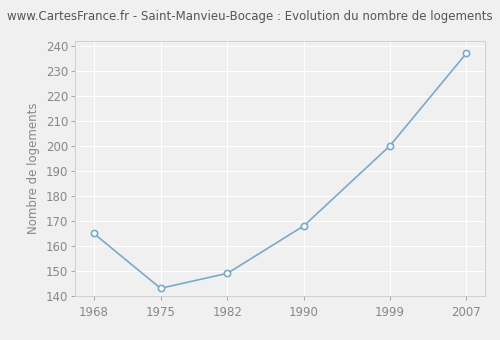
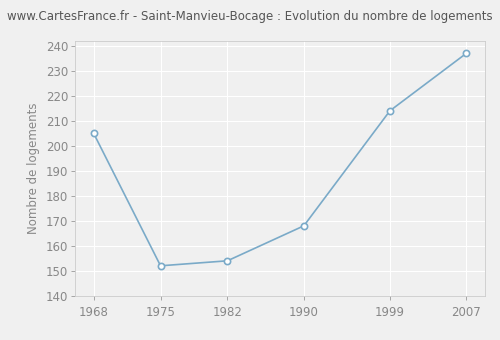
1968: 165 -> 205
1975: 143 -> 152
1982: 149 -> 154
1999: 200 -> 214
